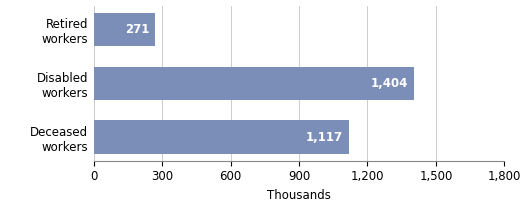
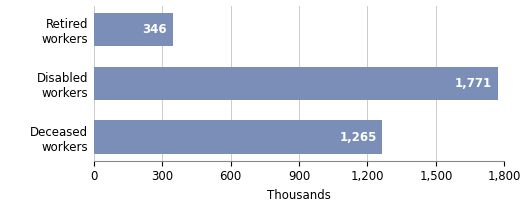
Retired workers: 271 -> 346
Disabled workers: 1,404 -> 1,771
Deceased workers: 1,117 -> 1,265
